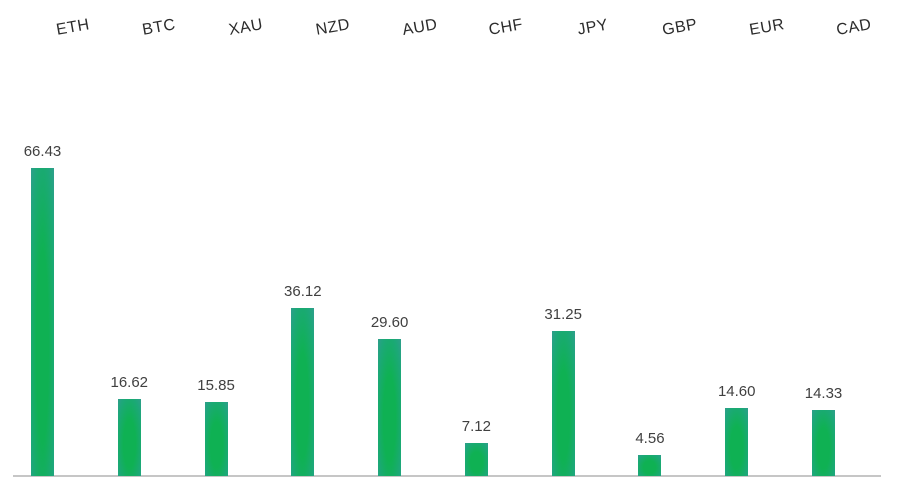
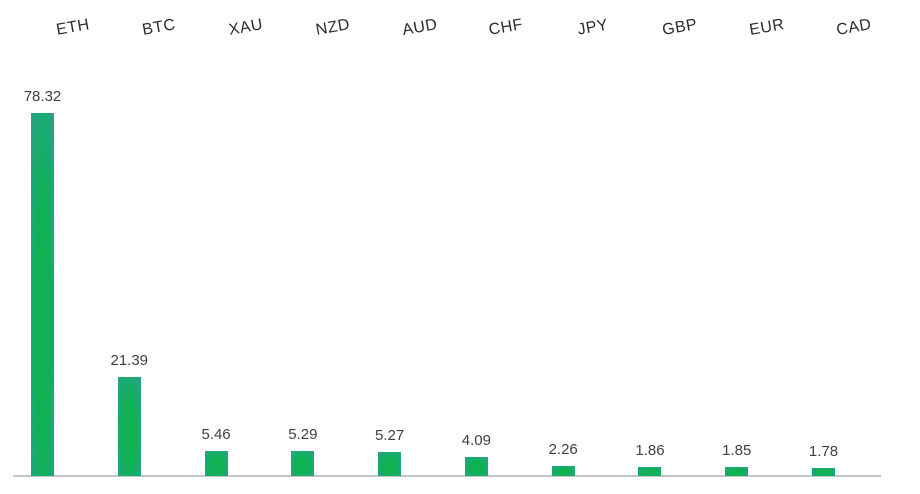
ETH: 66.43 -> 78.32
BTC: 16.62 -> 21.39
XAU: 15.85 -> 5.46
NZD: 36.12 -> 5.29
AUD: 29.60 -> 5.27
CHF: 7.12 -> 4.09
JPY: 31.25 -> 2.26
GBP: 4.56 -> 1.86
EUR: 14.60 -> 1.85
CAD: 14.33 -> 1.78
